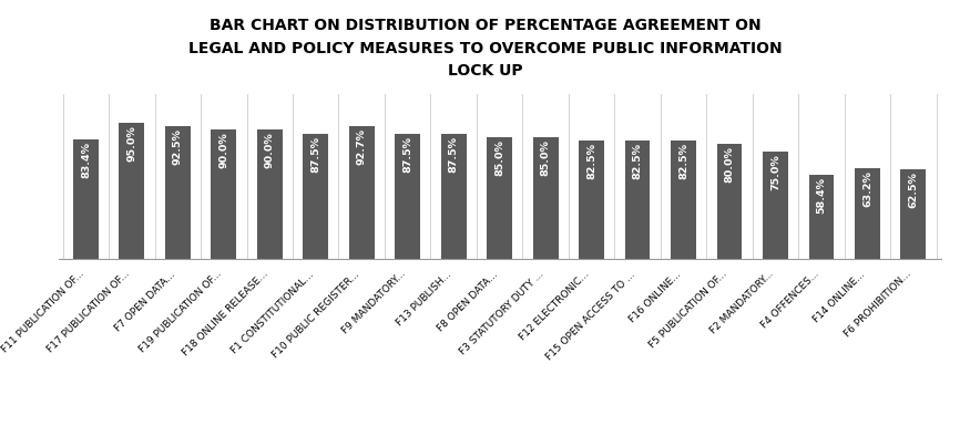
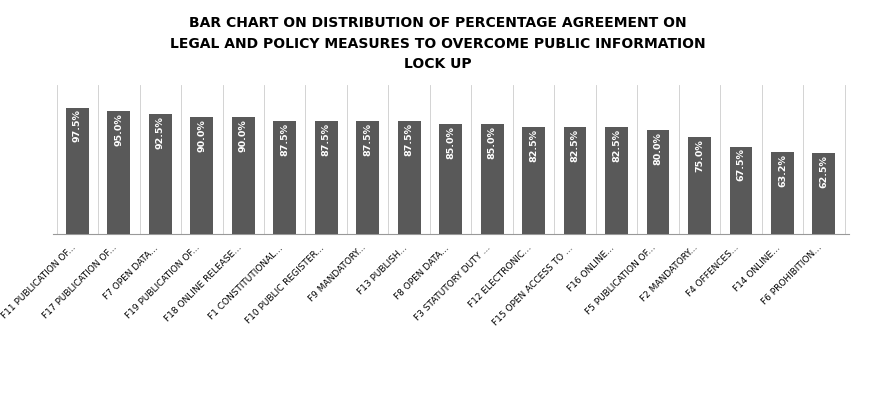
F11 PUBLICATION OF...: 83.4% -> 97.5%
F10 PUBLIC REGISTER...: 92.7% -> 87.5%
F4 OFFENCES...: 58.4% -> 67.5%
